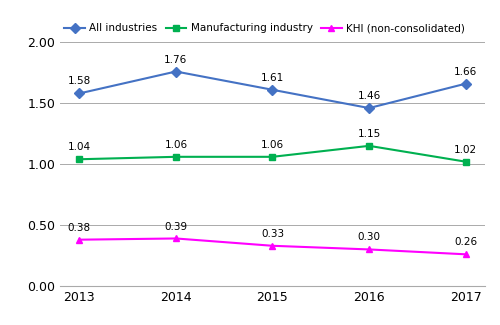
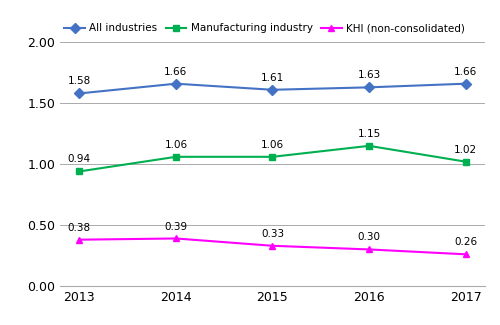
Manufacturing industry/2013: 1.04 -> 0.94
All industries/2014: 1.76 -> 1.66
All industries/2016: 1.46 -> 1.63
